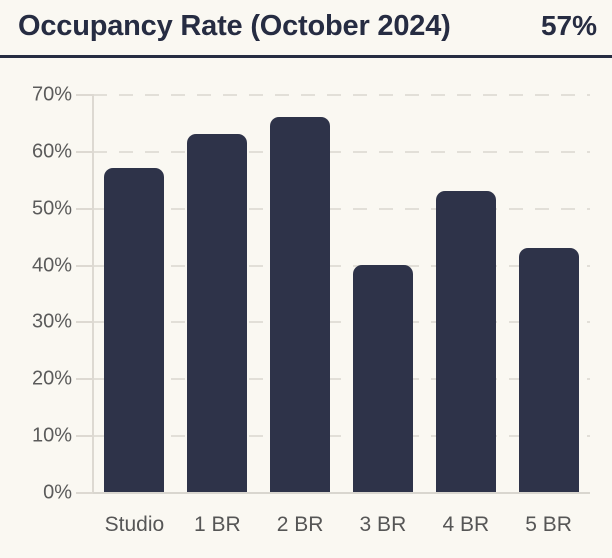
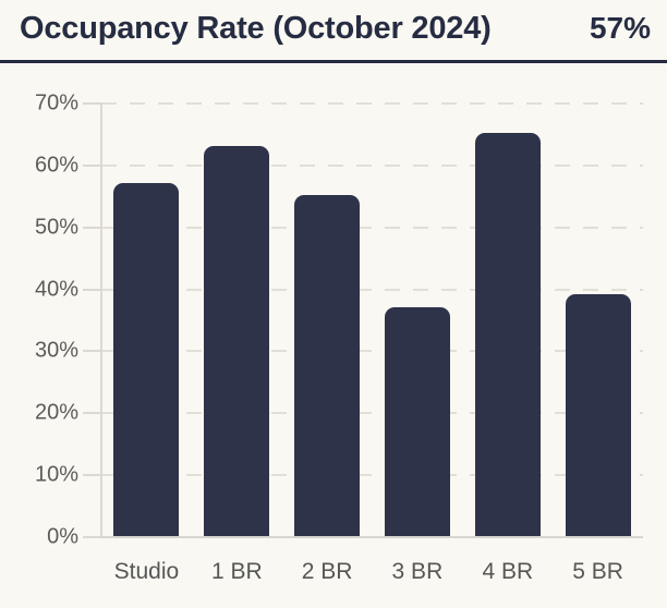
2 BR: 66% -> 55%
3 BR: 40% -> 37%
4 BR: 53% -> 65%
5 BR: 43% -> 39%
